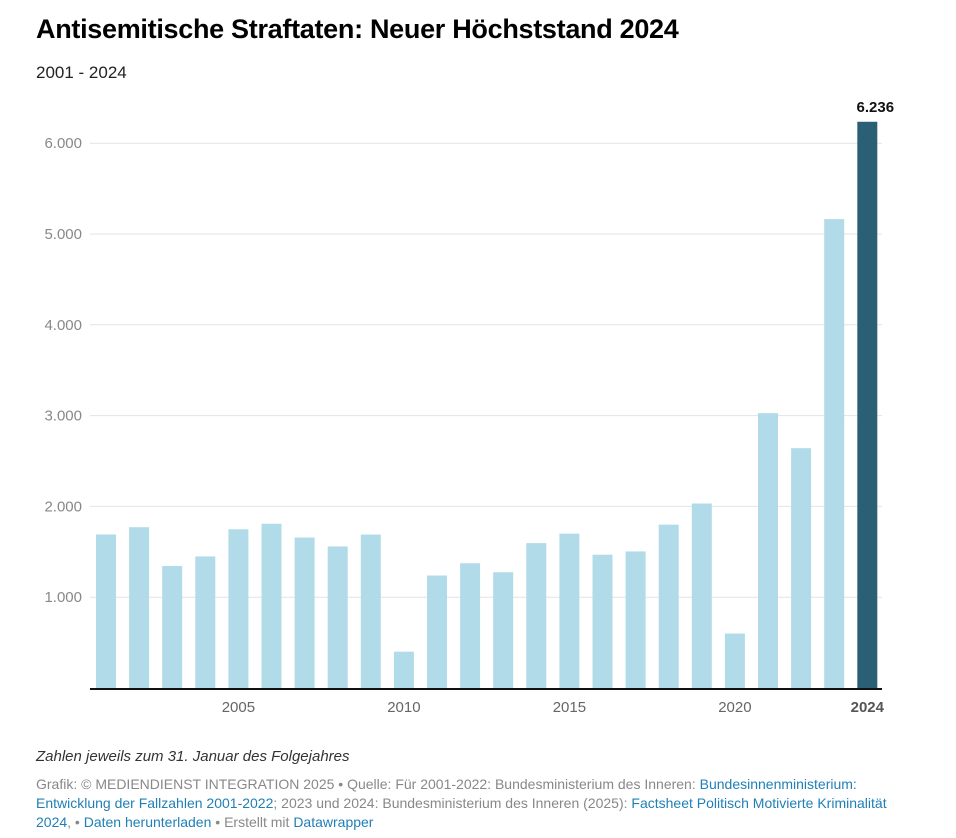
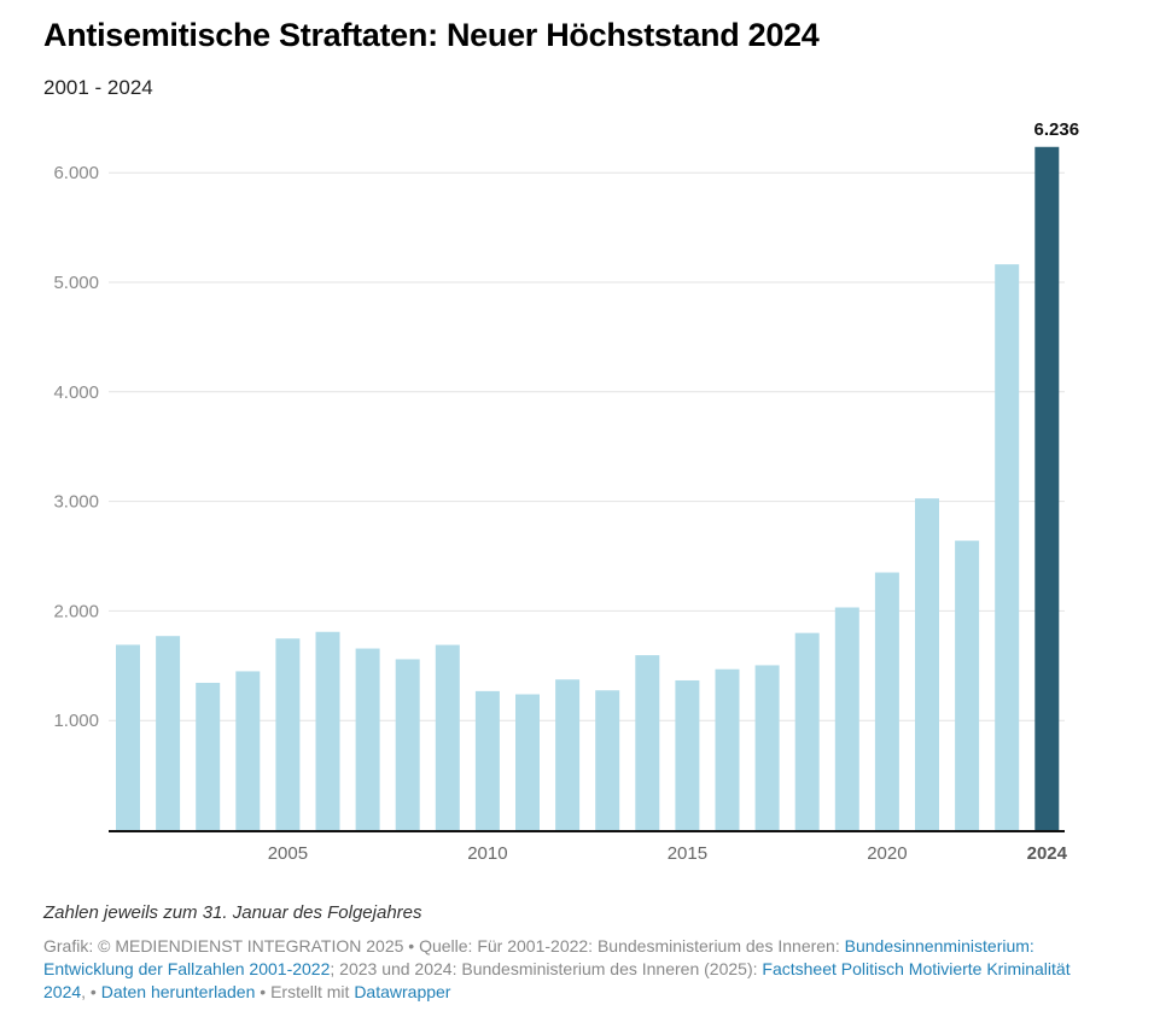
2010: 400 -> 1300
2015: 1700 -> 1400
2020: 600 -> 2400
